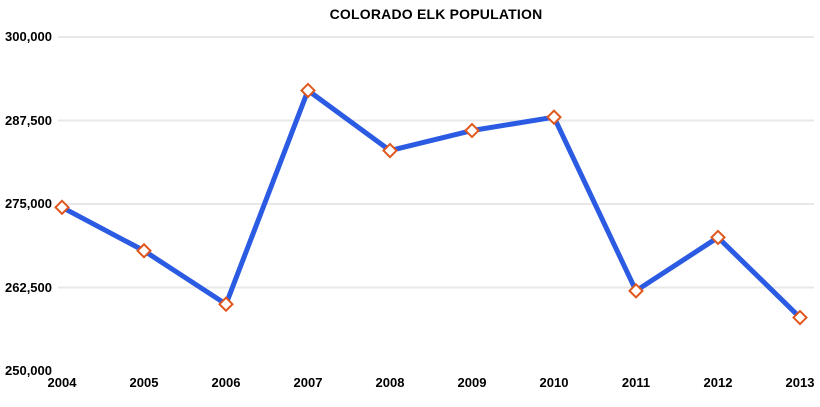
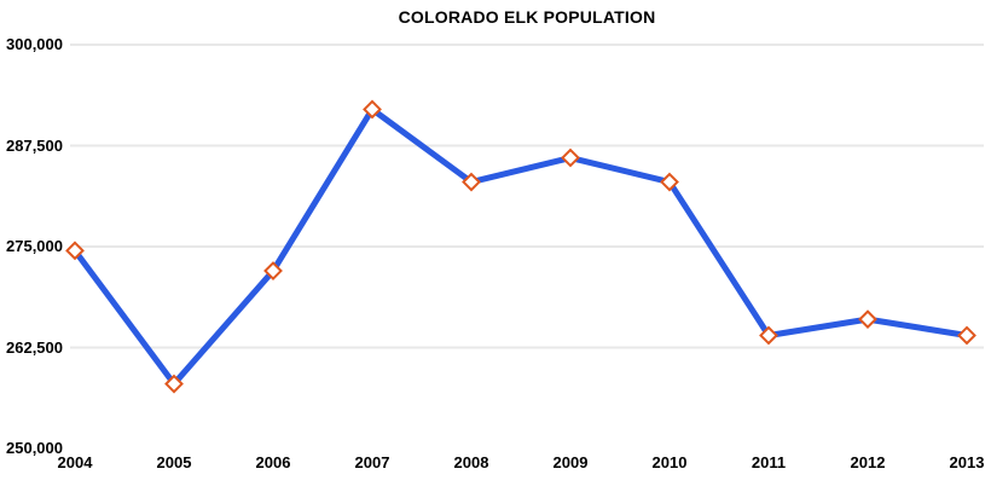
2005: 268000 -> 258000
2006: 260000 -> 272000
2010: 288000 -> 283000
2011: 262000 -> 264000
2012: 270000 -> 266000
2013: 258000 -> 264000
